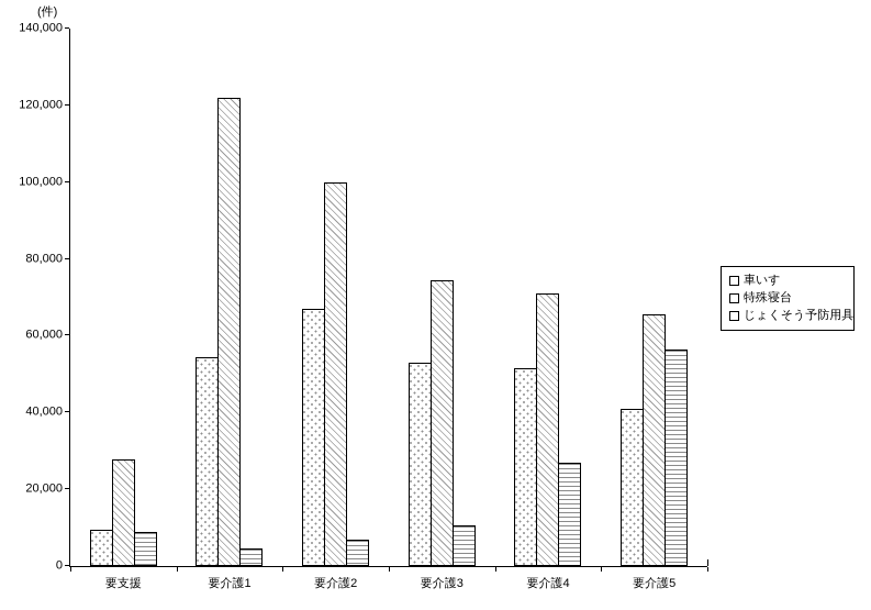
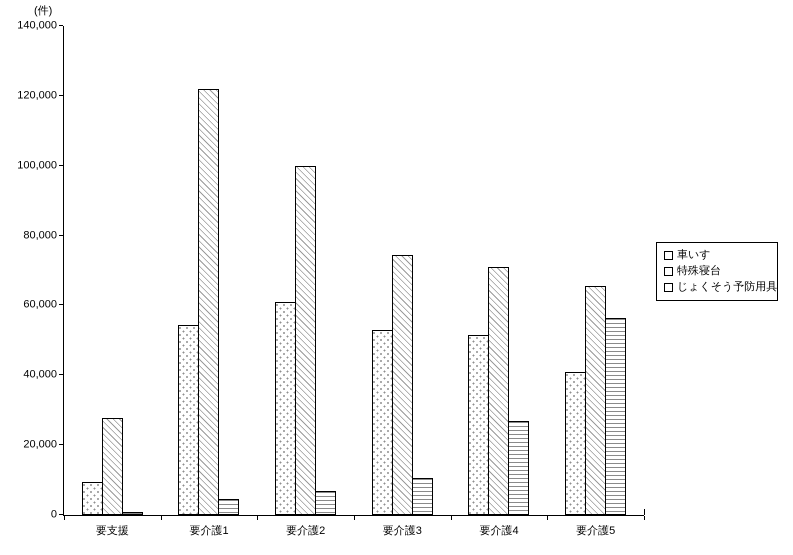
じょくそう予防用具/要支援: 9000 -> 1000
車いす/要介護2: 67000 -> 61000
